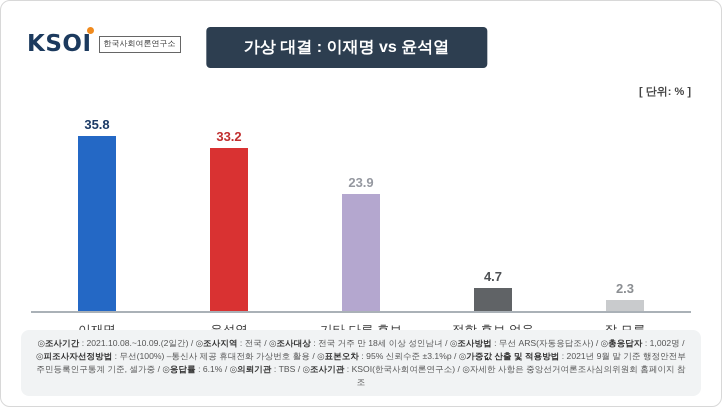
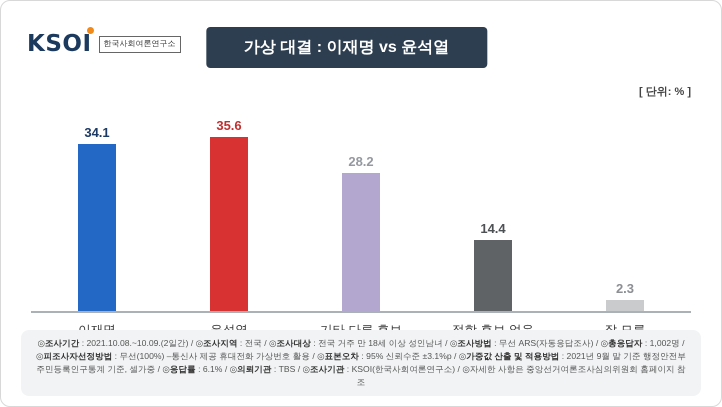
이재명: 35.8 -> 34.1
윤석열: 33.2 -> 35.6
기타 다른 후보: 23.9 -> 28.2
적합 후보 없음: 4.7 -> 14.4
